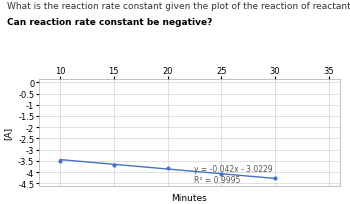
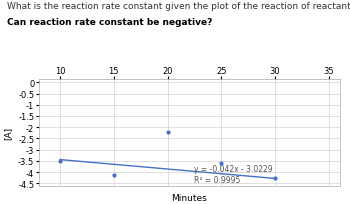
15: -3.68 -> -4.15
20: -3.82 -> -2.20
25: -4.08 -> -3.60
